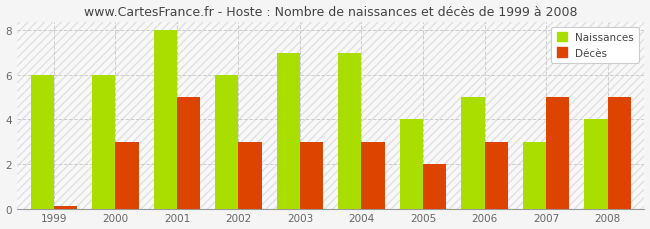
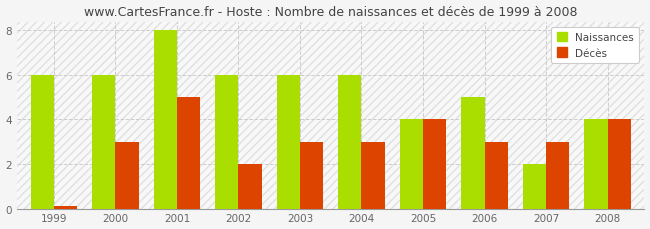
Décès/2002: 3.0 -> 2.0
Naissances/2003: 7 -> 6
Naissances/2004: 7 -> 6
Décès/2005: 2.0 -> 4.0
Naissances/2007: 3 -> 2
Décès/2007: 5.0 -> 3.0
Décès/2008: 5.0 -> 4.0
